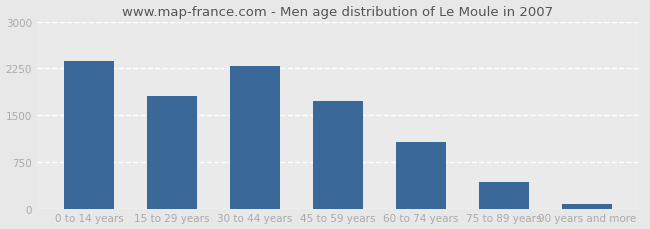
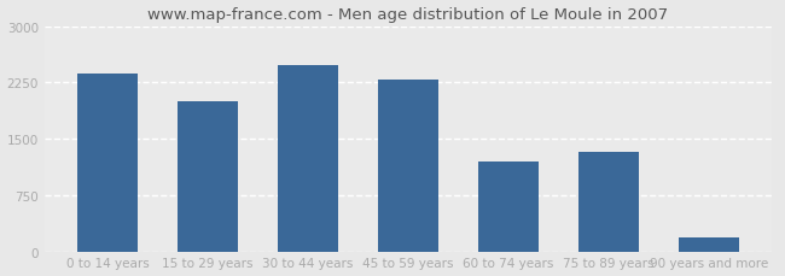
15 to 29 years: 1810 -> 2000
30 to 44 years: 2290 -> 2480
45 to 59 years: 1720 -> 2280
60 to 74 years: 1060 -> 1200
75 to 89 years: 430 -> 1320
90 years and more: 80 -> 180
